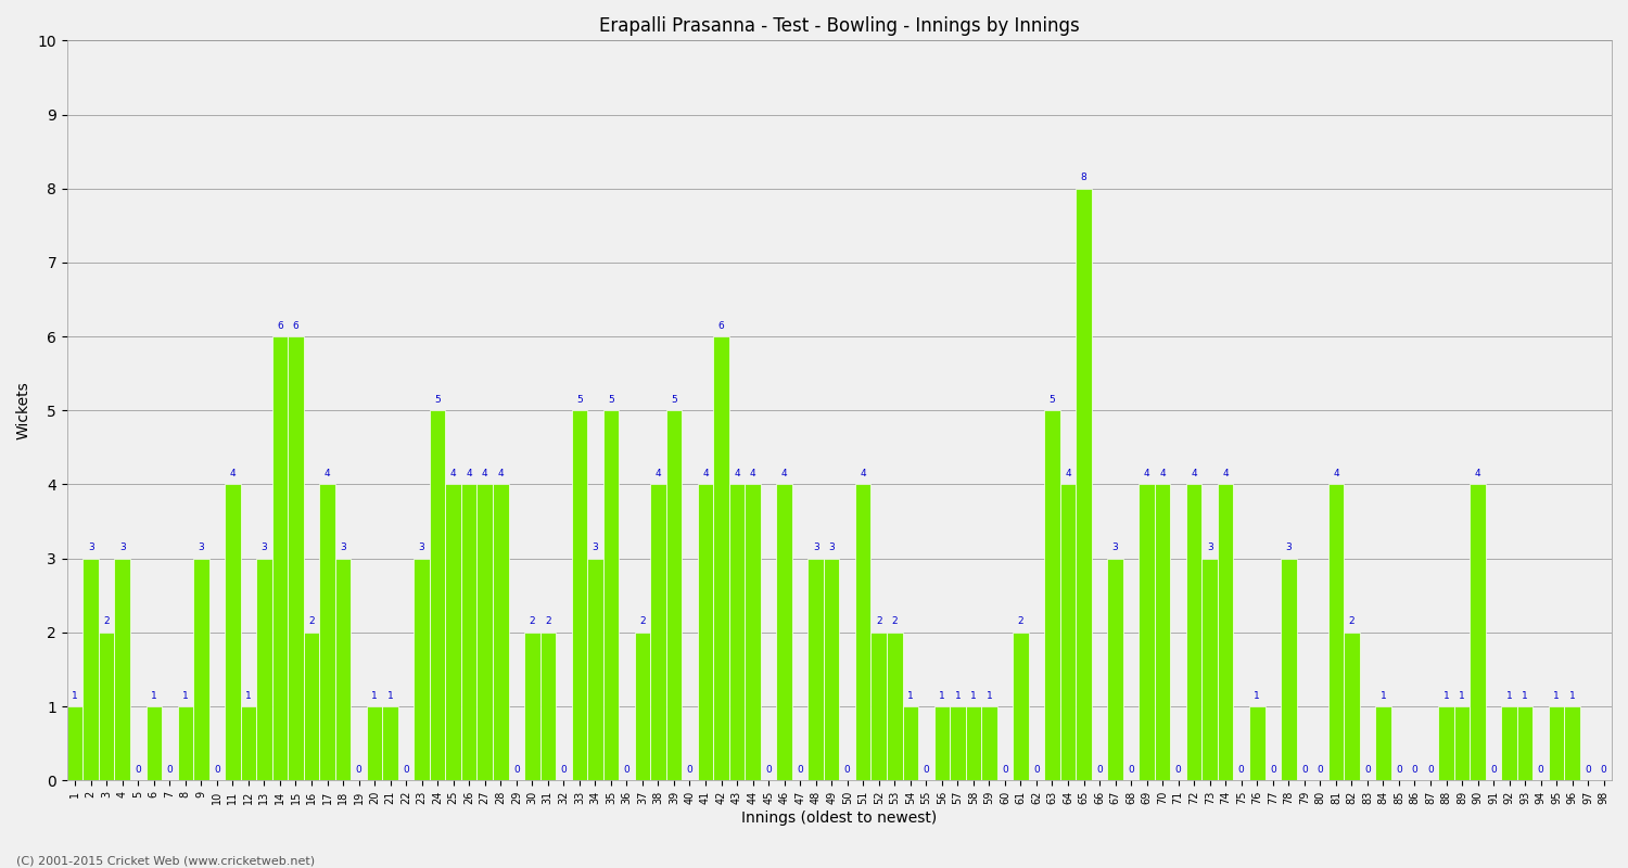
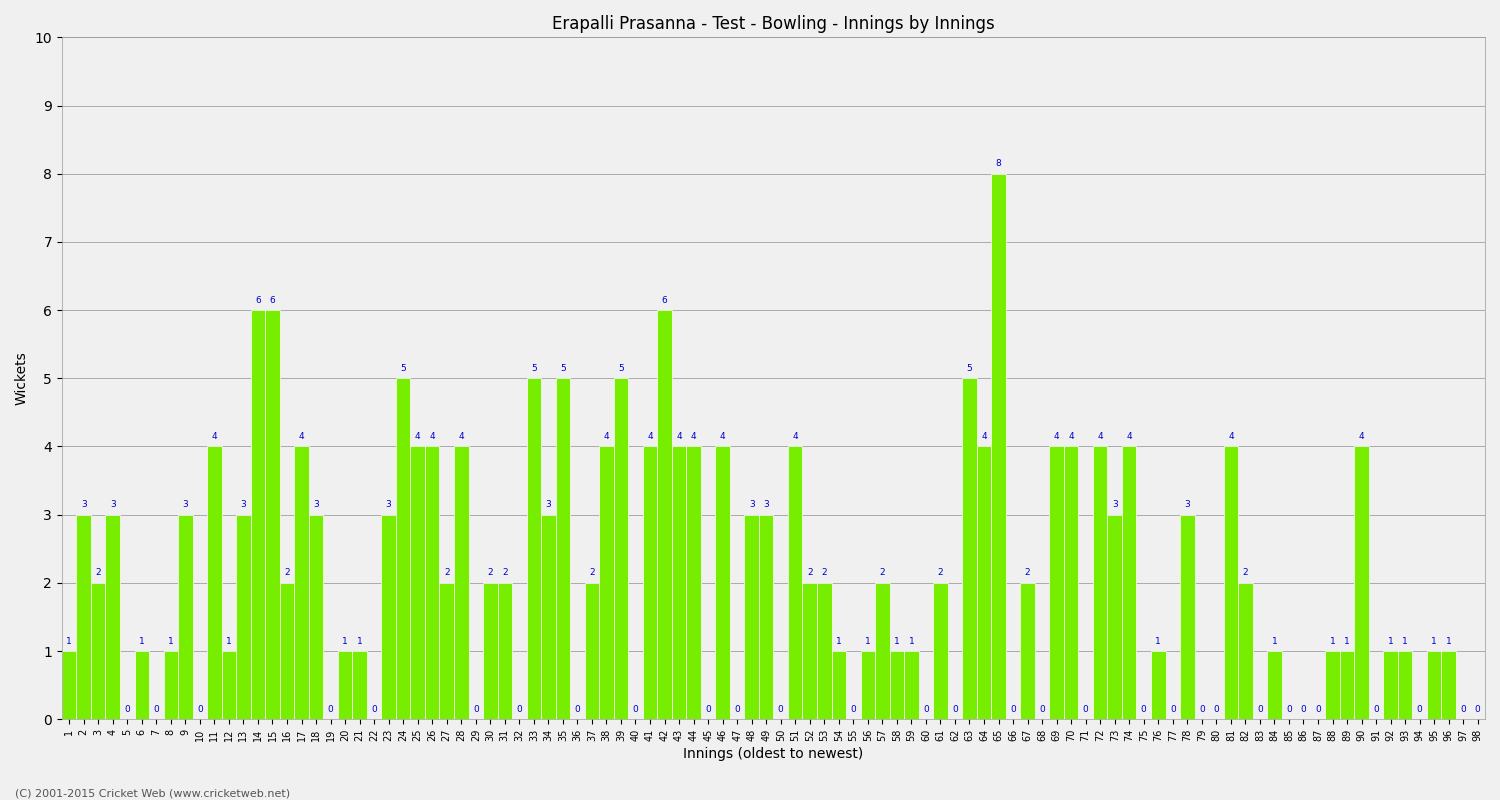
27: 4 -> 2
57: 1 -> 2
67: 3 -> 2
